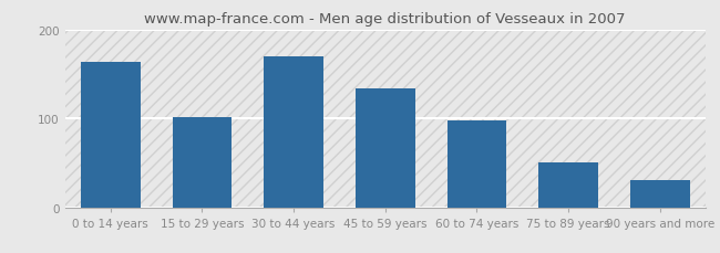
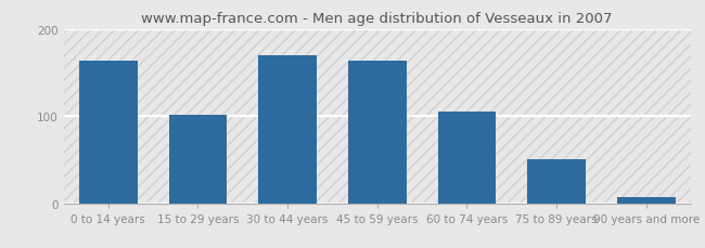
45 to 59 years: 134 -> 163
60 to 74 years: 98 -> 105
90 years and more: 30 -> 7
